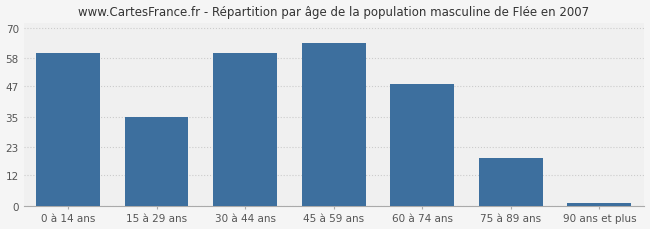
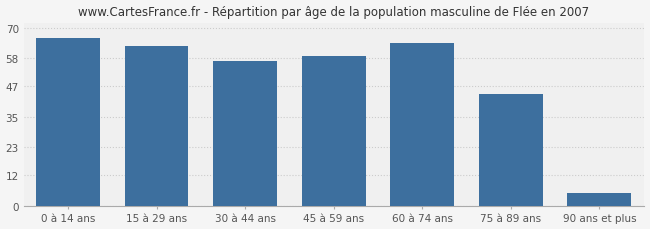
0 à 14 ans: 60 -> 66
15 à 29 ans: 35 -> 63
30 à 44 ans: 60 -> 57
45 à 59 ans: 64 -> 59
60 à 74 ans: 48 -> 64
75 à 89 ans: 19 -> 44
90 ans et plus: 1 -> 5
